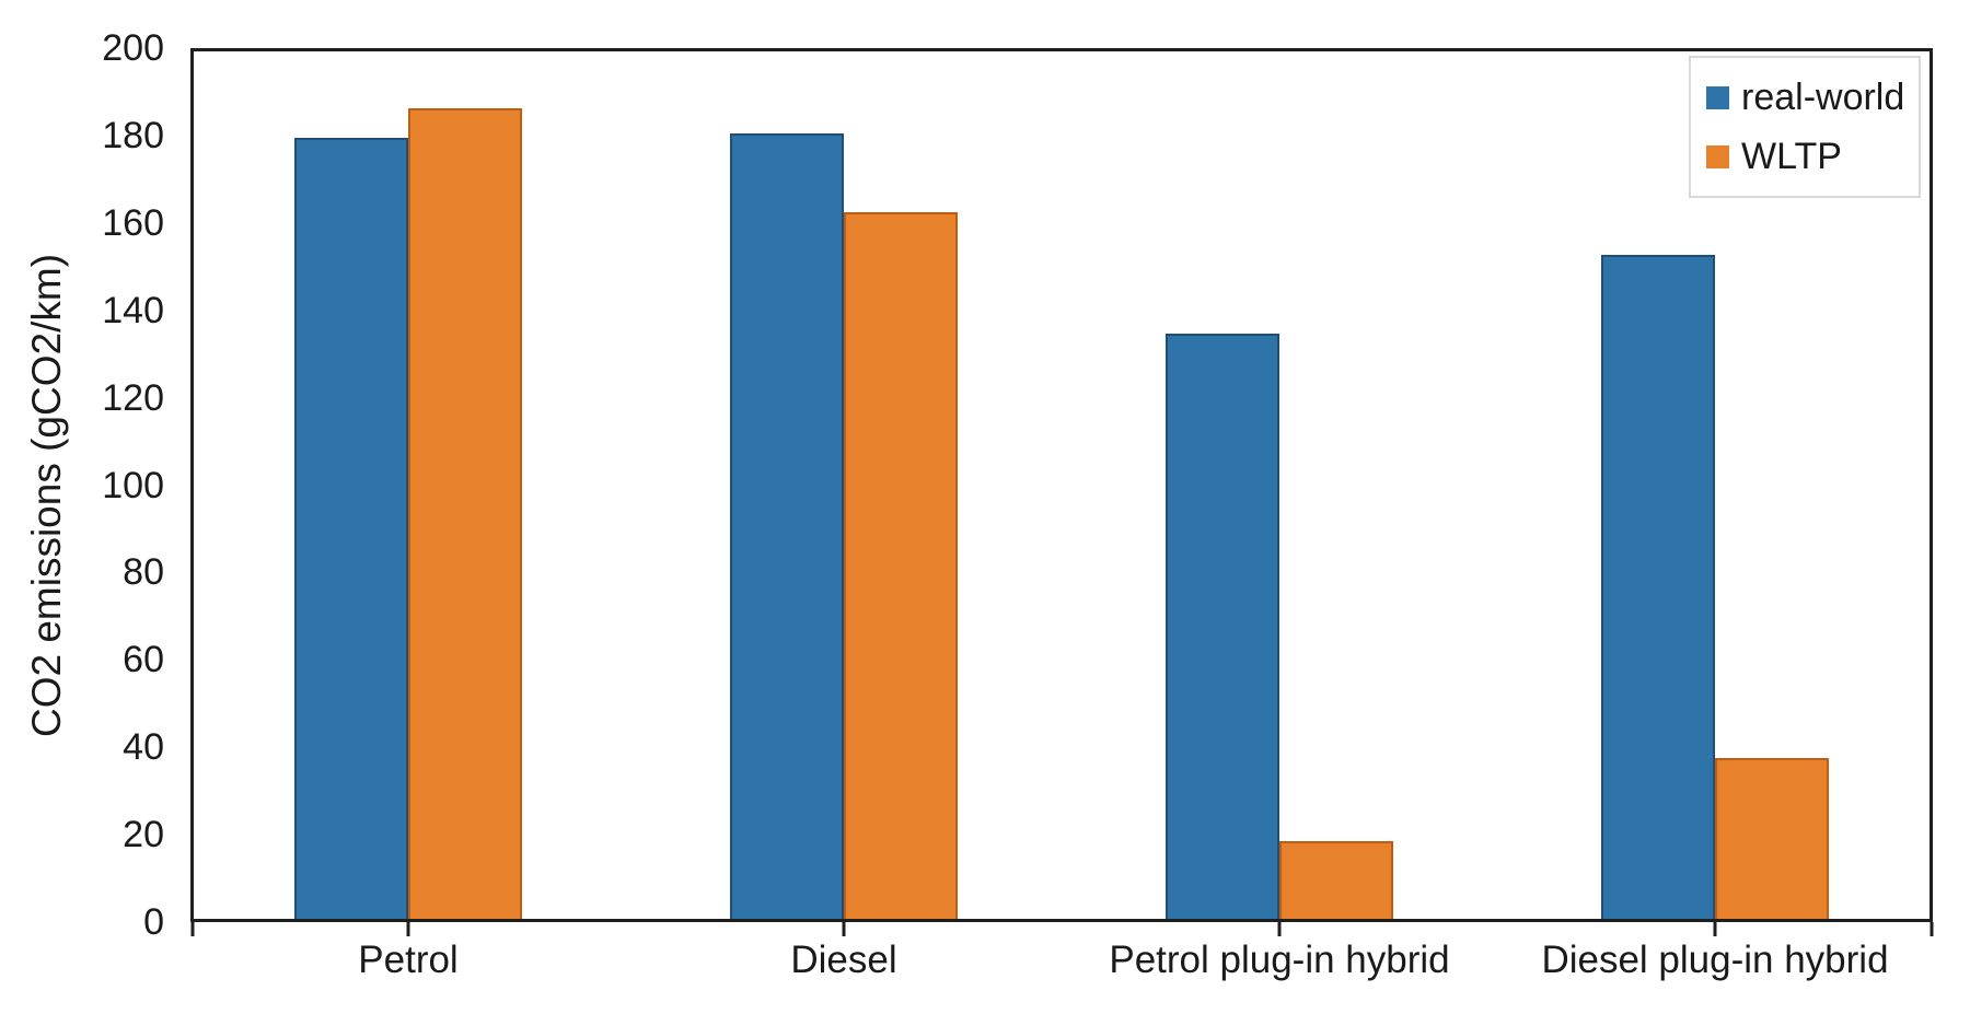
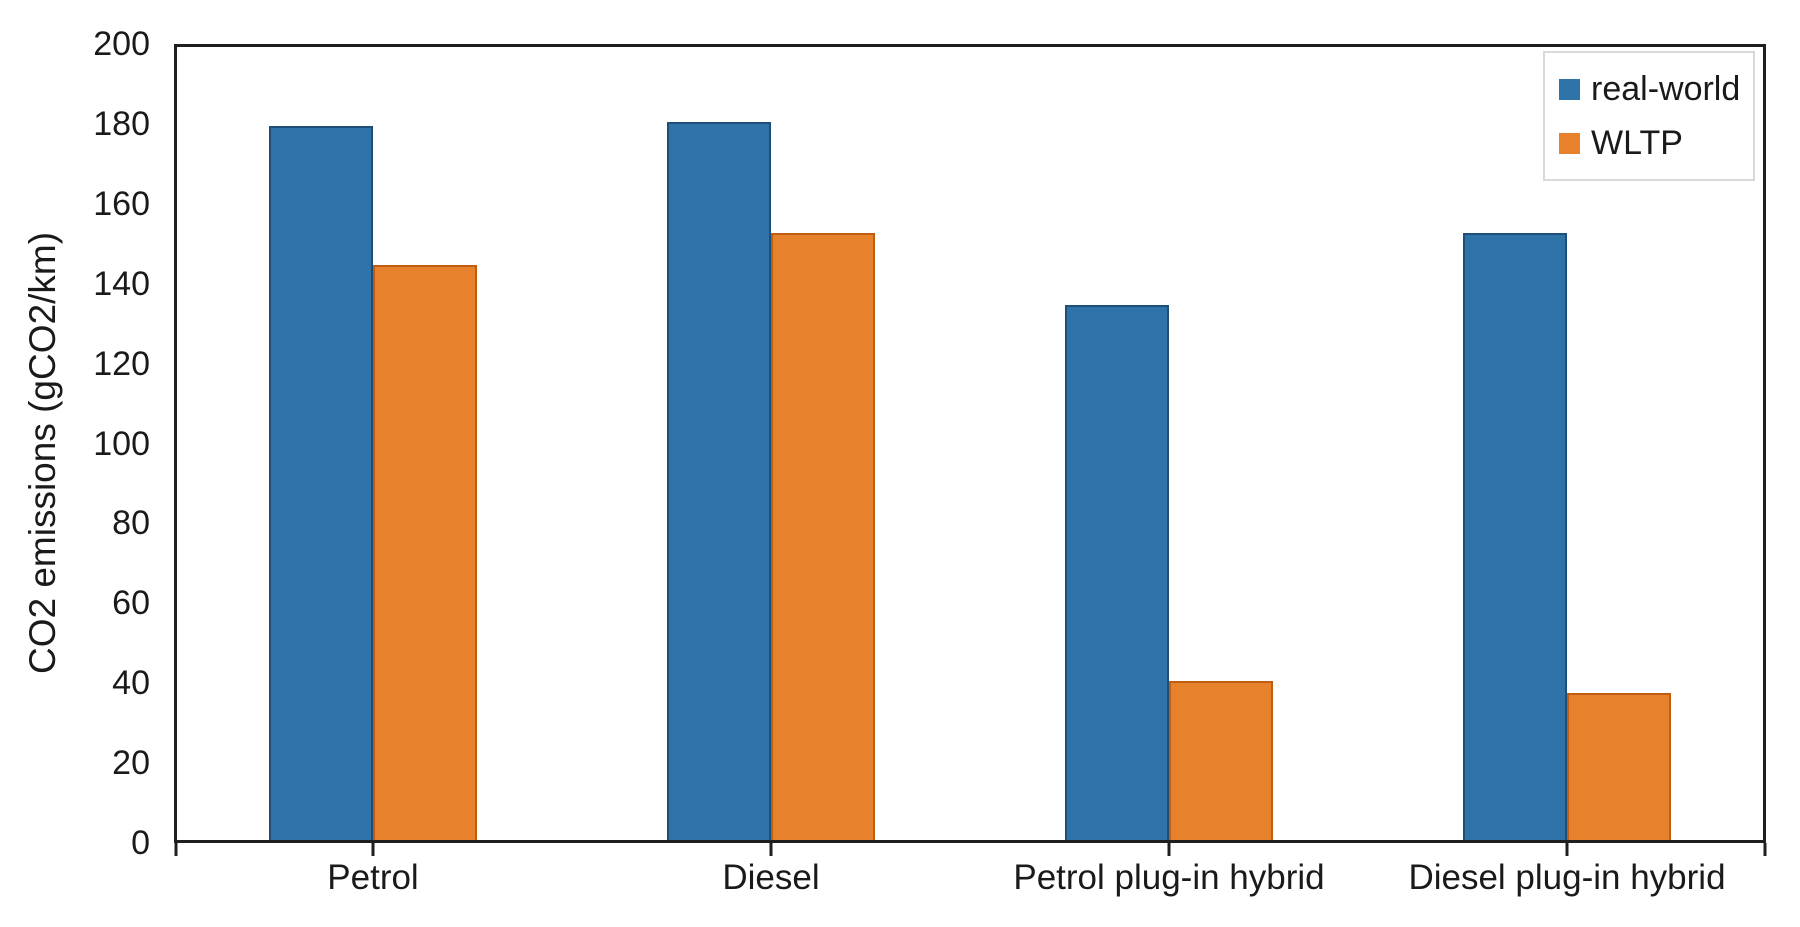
WLTP/Petrol: 187 -> 145
WLTP/Diesel: 163 -> 153
WLTP/Petrol plug-in hybrid: 18 -> 40
